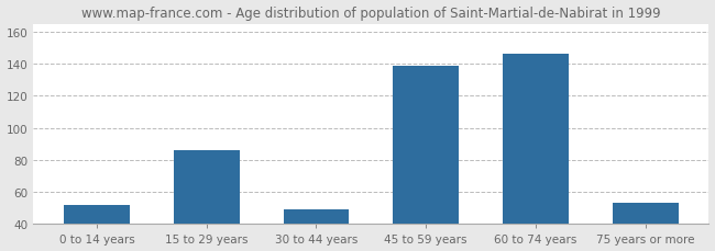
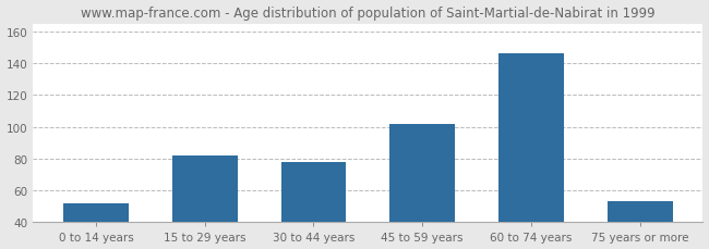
15 to 29 years: 86 -> 82
30 to 44 years: 49 -> 78
45 to 59 years: 139 -> 102
